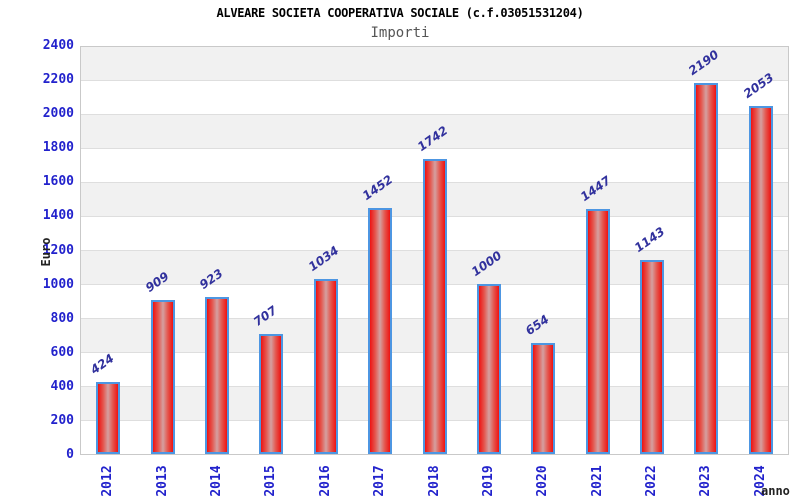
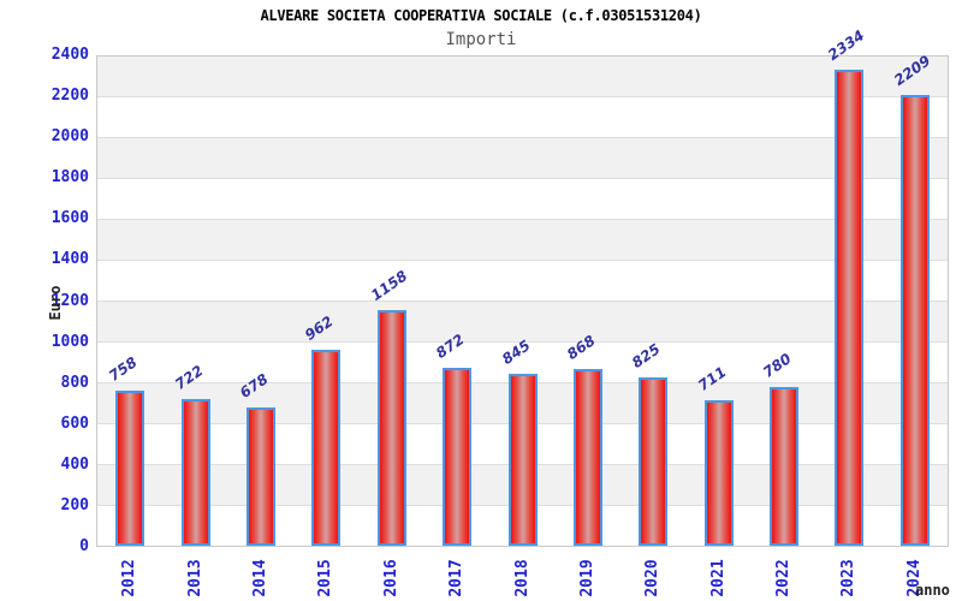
2012: 424 -> 758
2013: 909 -> 722
2014: 923 -> 678
2015: 707 -> 962
2016: 1034 -> 1158
2017: 1452 -> 872
2018: 1742 -> 845
2019: 1000 -> 868
2020: 654 -> 825
2021: 1447 -> 711
2022: 1143 -> 780
2023: 2190 -> 2334
2024: 2053 -> 2209
